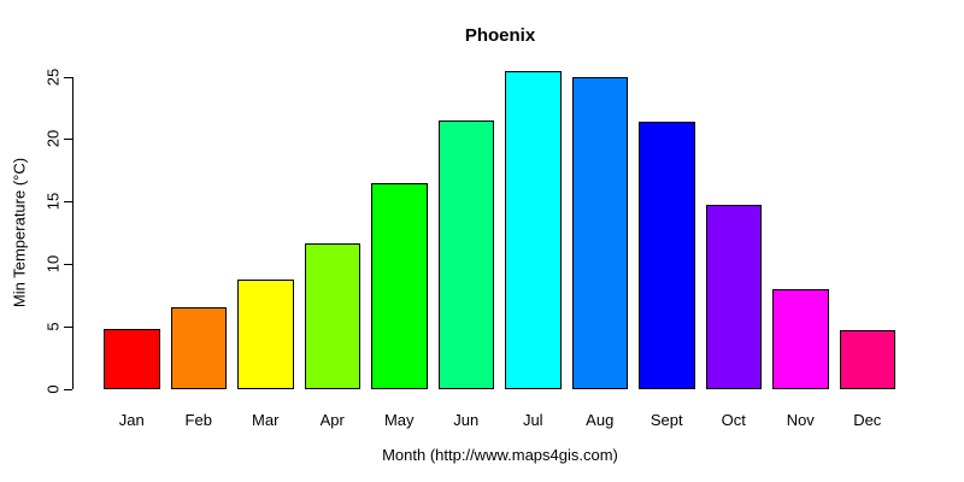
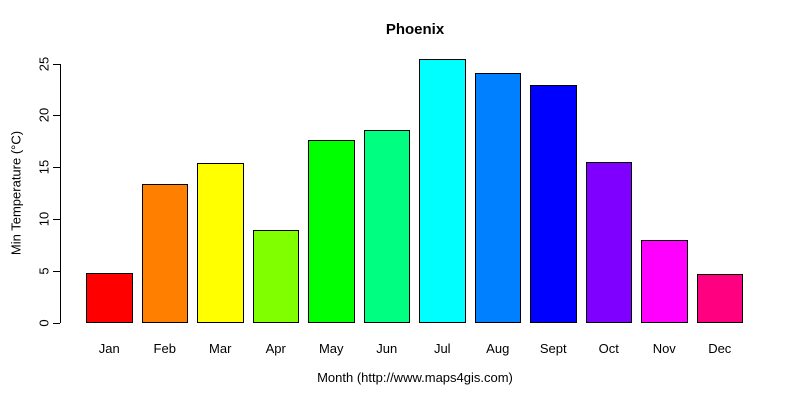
Feb: 6.6 -> 13.4
Mar: 8.8 -> 15.4
Apr: 11.7 -> 9.0
May: 16.5 -> 17.6
Jun: 21.5 -> 18.6
Aug: 25.0 -> 24.1
Sept: 21.4 -> 22.9
Oct: 14.7 -> 15.5
